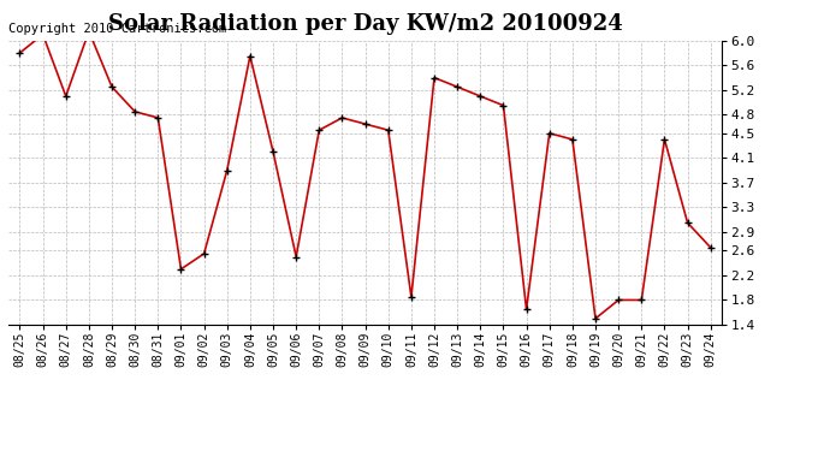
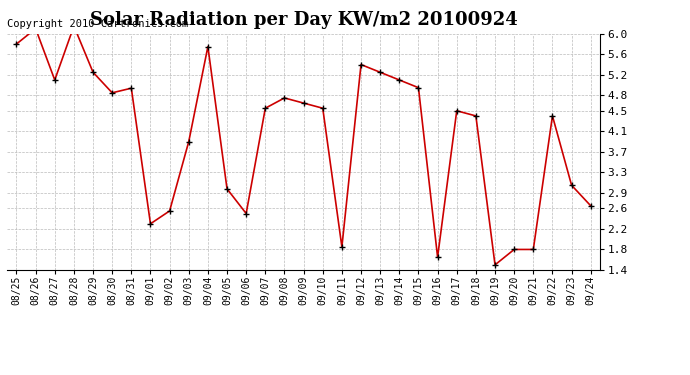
08/31: 4.75 -> 4.94
09/05: 4.20 -> 2.98
